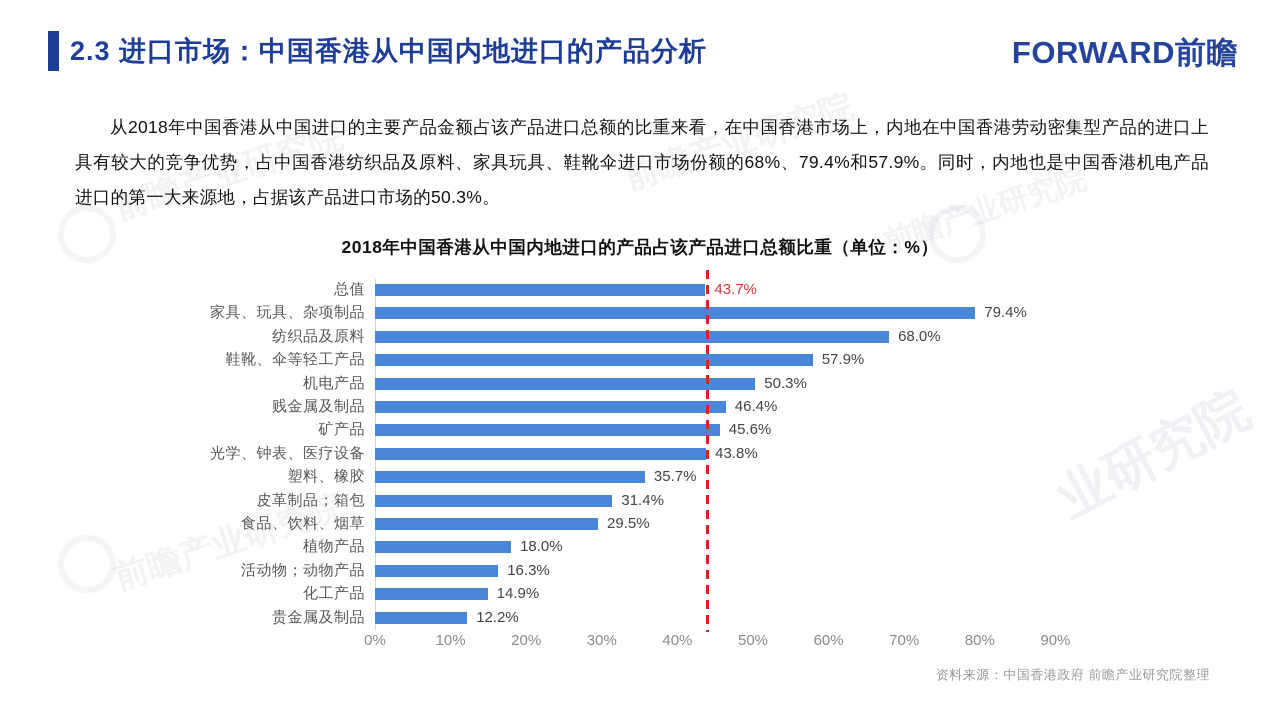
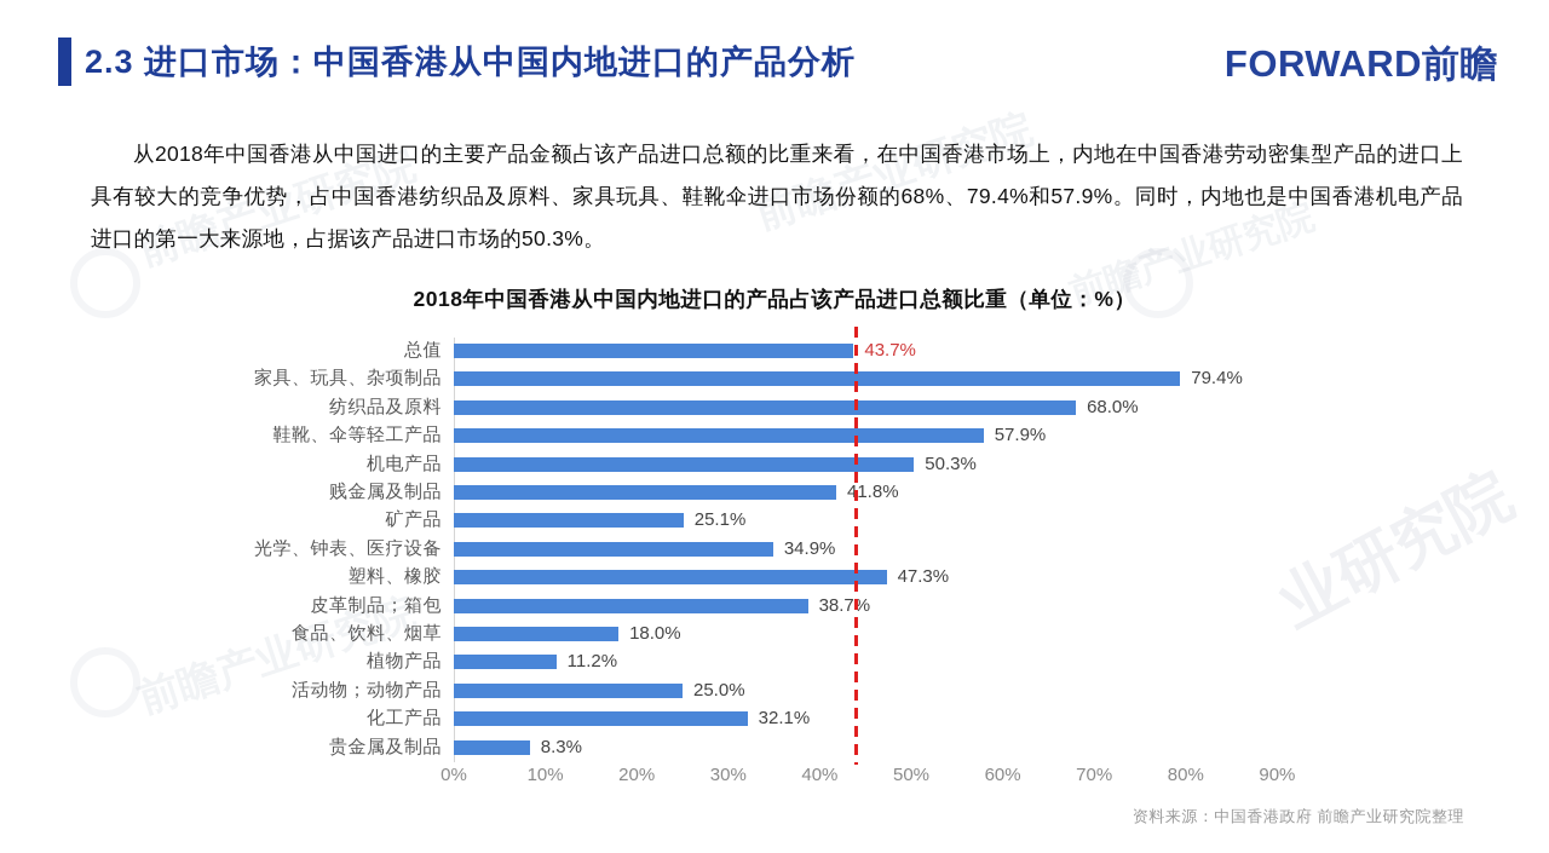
贱金属及制品: 46.4% -> 41.8%
矿产品: 45.6% -> 25.1%
光学、钟表、医疗设备: 43.8% -> 34.9%
塑料、橡胶: 35.7% -> 47.3%
皮革制品；箱包: 31.4% -> 38.7%
食品、饮料、烟草: 29.5% -> 18.0%
植物产品: 18.0% -> 11.2%
活动物；动物产品: 16.3% -> 25.0%
化工产品: 14.9% -> 32.1%
贵金属及制品: 12.2% -> 8.3%
